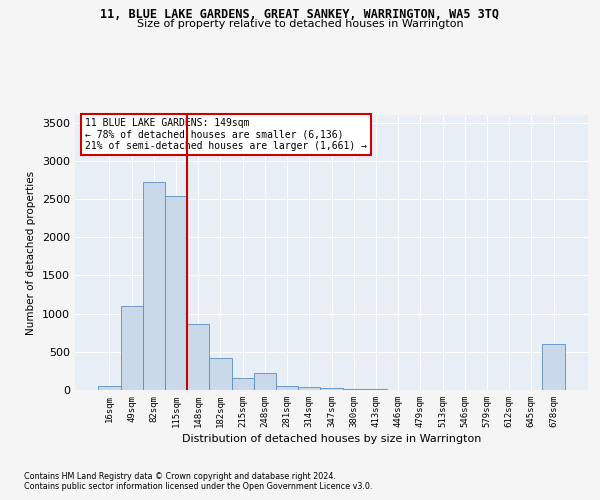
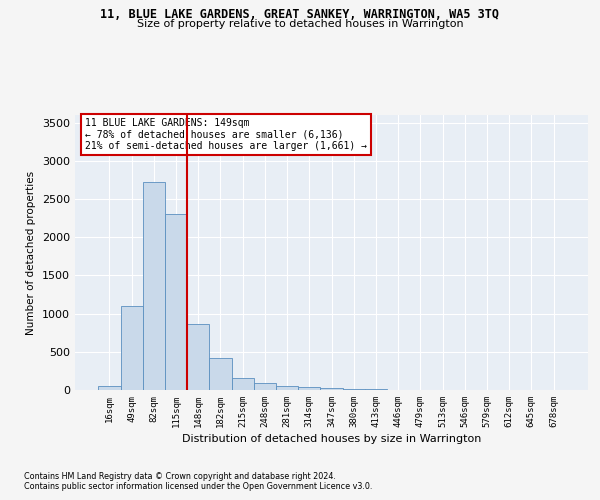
115sqm: 2540 -> 2310
248sqm: 220 -> 90
678sqm: 600 -> 0
